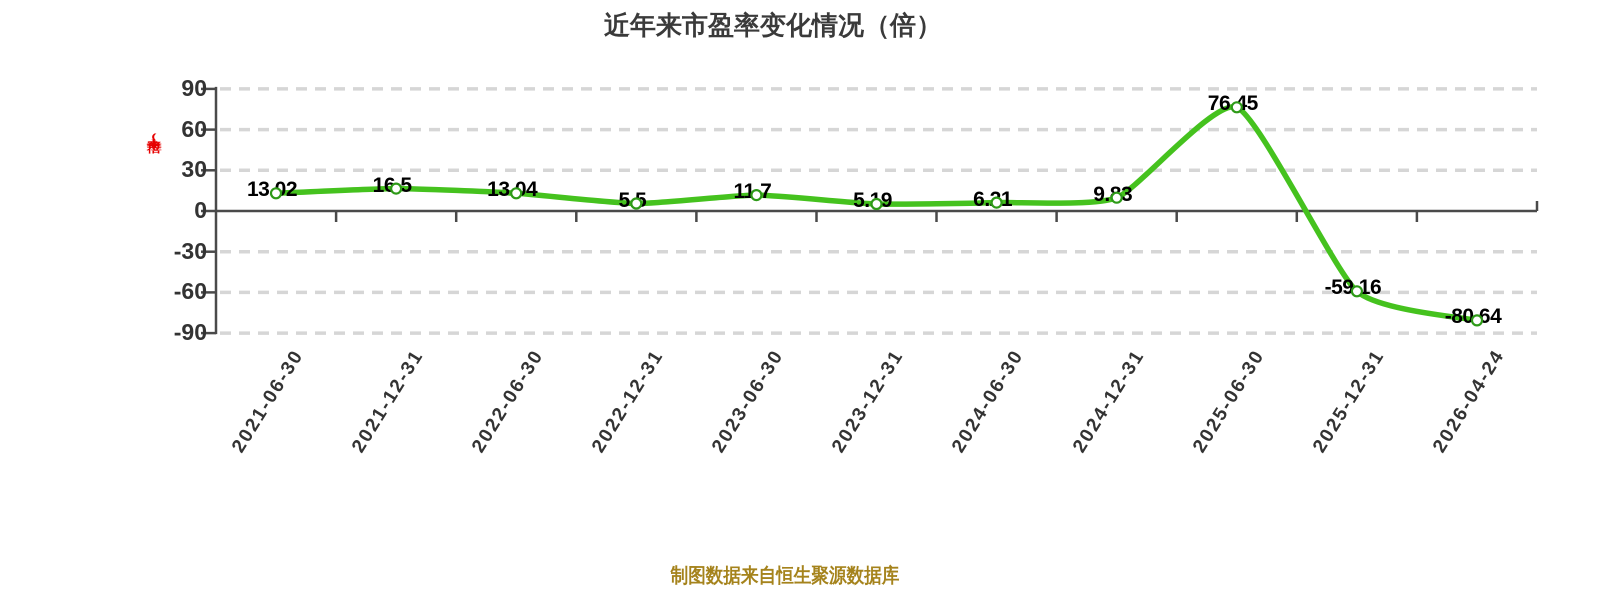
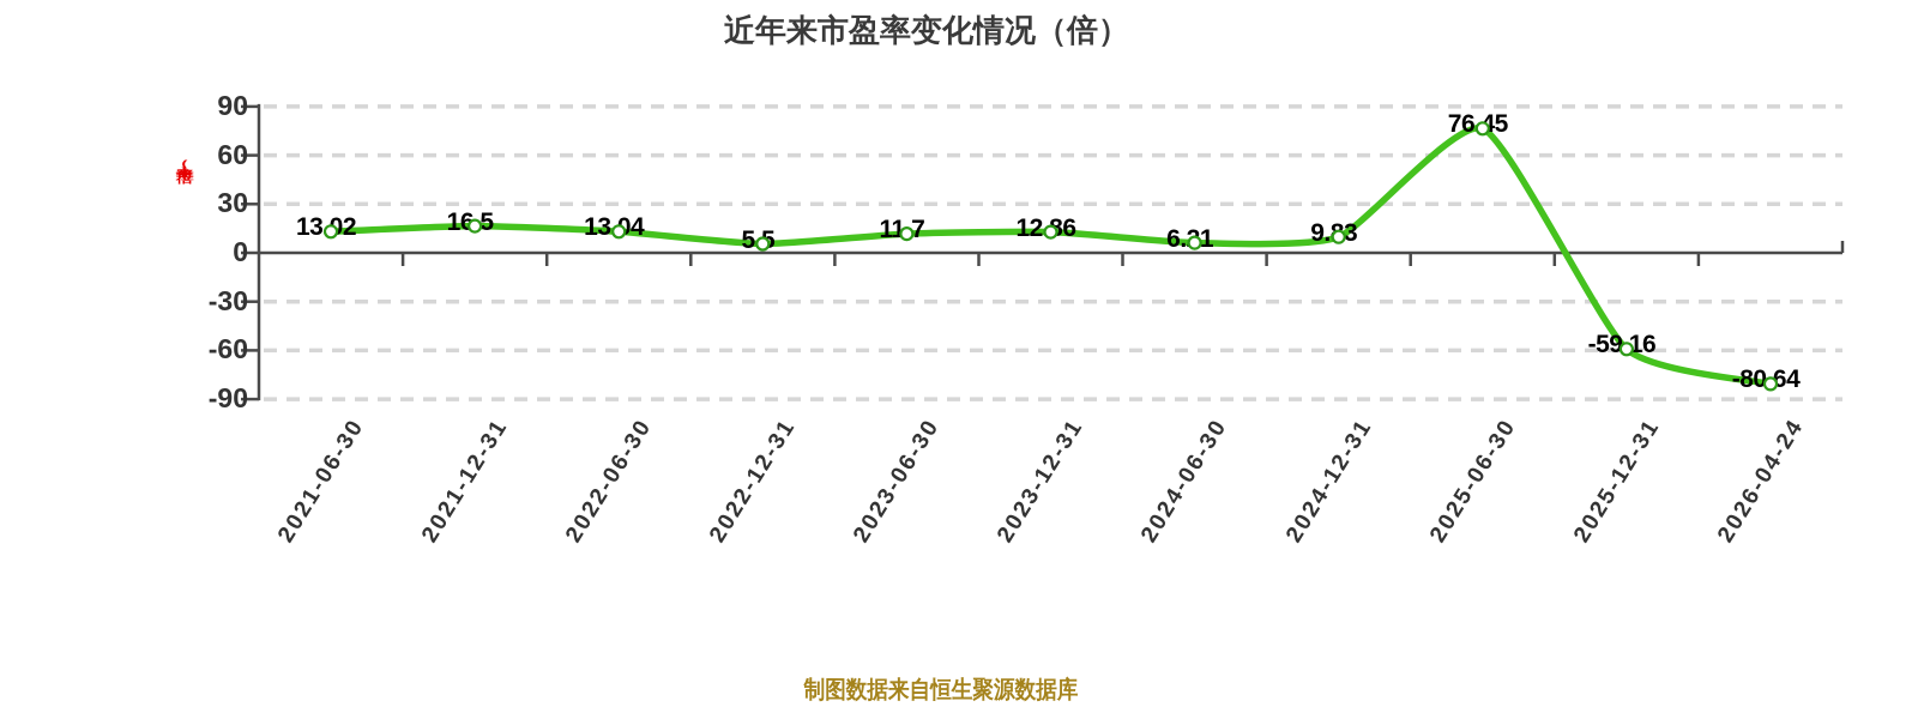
2023-12-31: 5.19 -> 12.86
